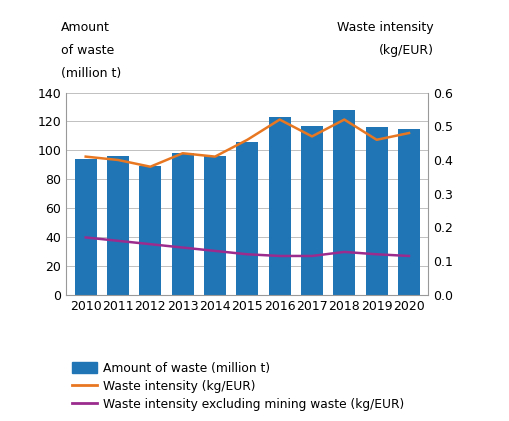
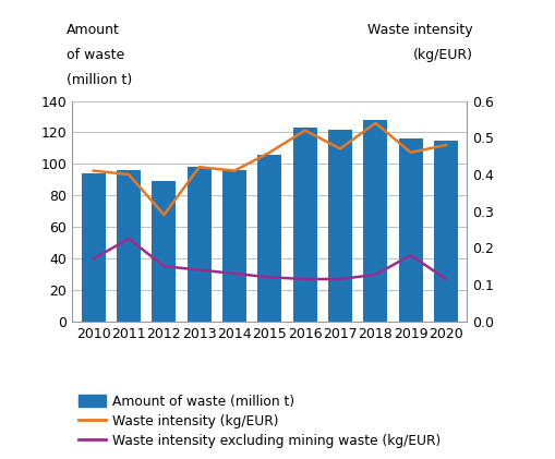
Waste intensity excluding mining waste (kg/EUR)/2011: 0.160 -> 0.225
Waste intensity (kg/EUR)/2012: 0.38 -> 0.29
Amount of waste (million t)/2017: 117 -> 122
Waste intensity (kg/EUR)/2018: 0.52 -> 0.54
Waste intensity excluding mining waste (kg/EUR)/2019: 0.120 -> 0.180
